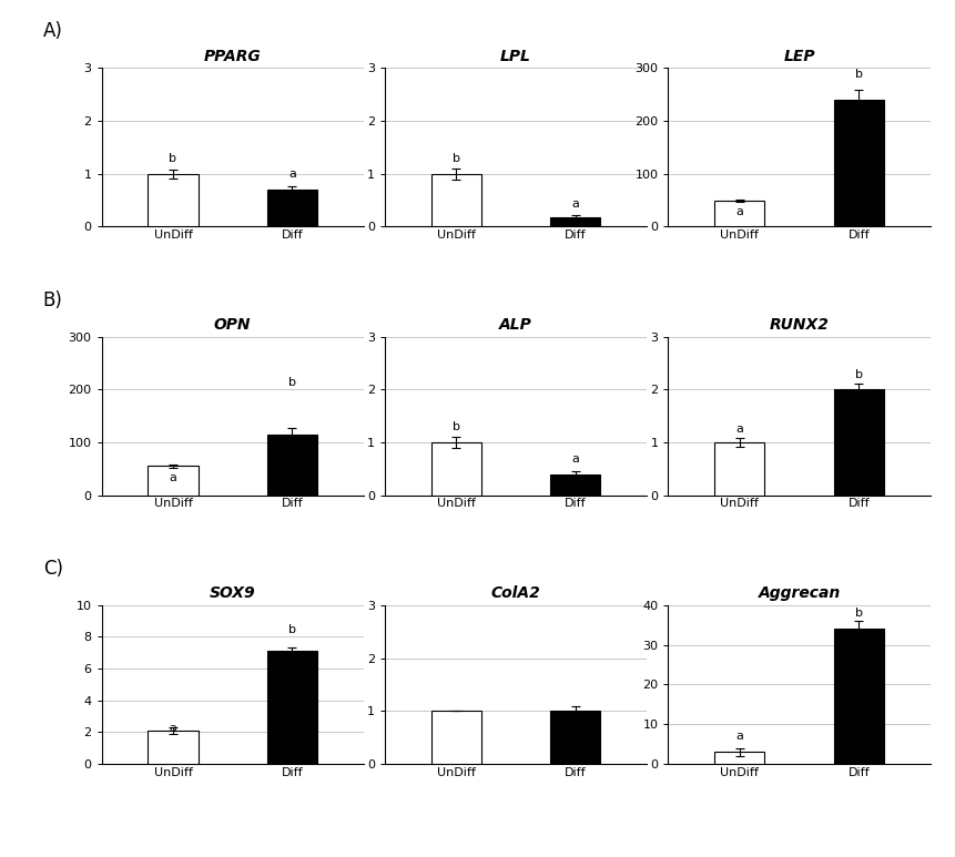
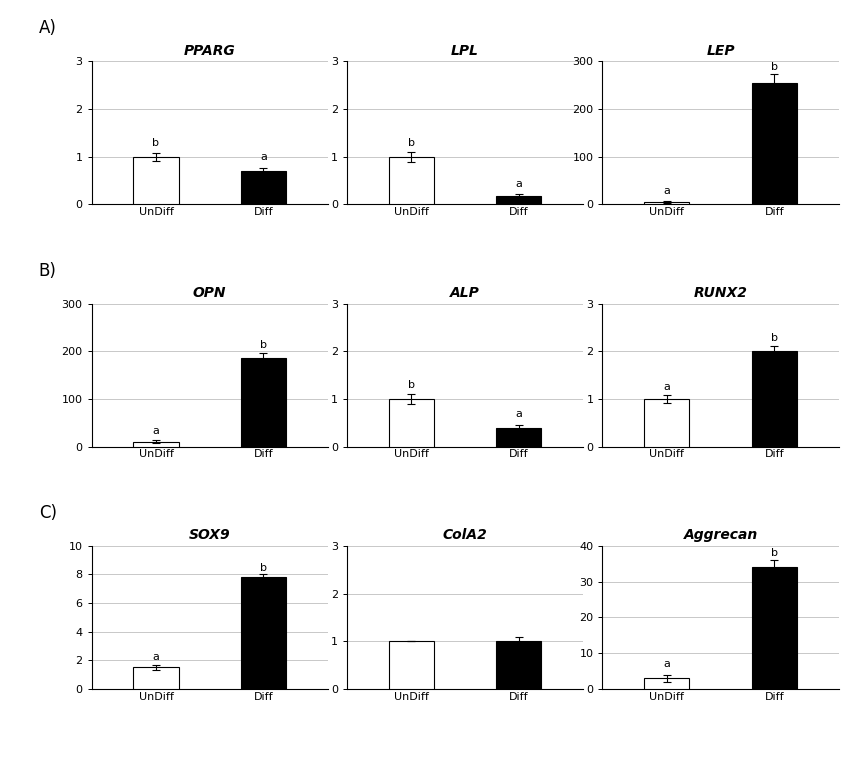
LEP/UnDiff: 50 -> 5
LEP/Diff: 240 -> 255
OPN/UnDiff: 55 -> 10
OPN/Diff: 115 -> 185
SOX9/UnDiff: 2.1 -> 1.5
SOX9/Diff: 7.1 -> 7.8
